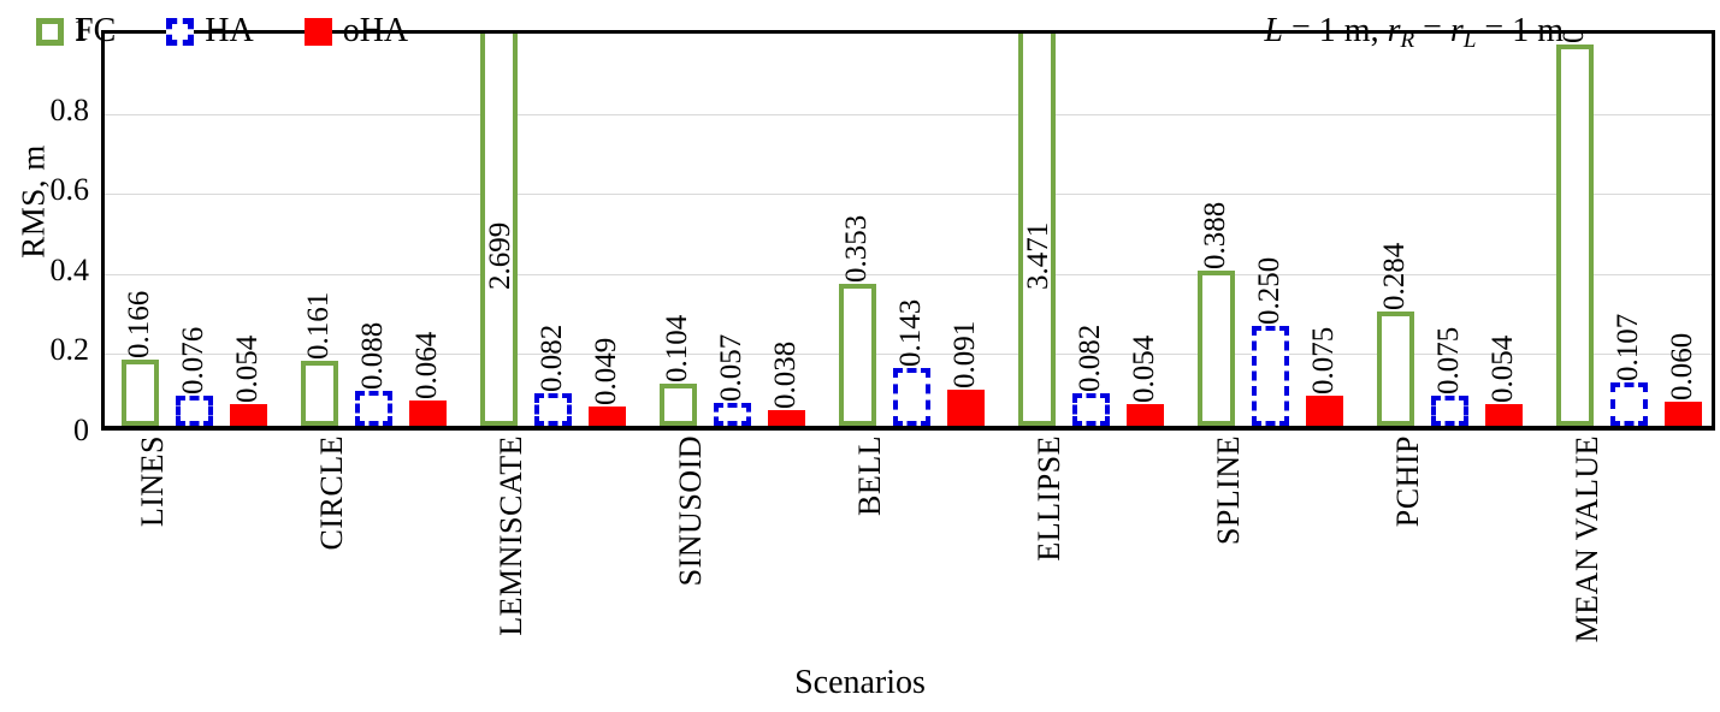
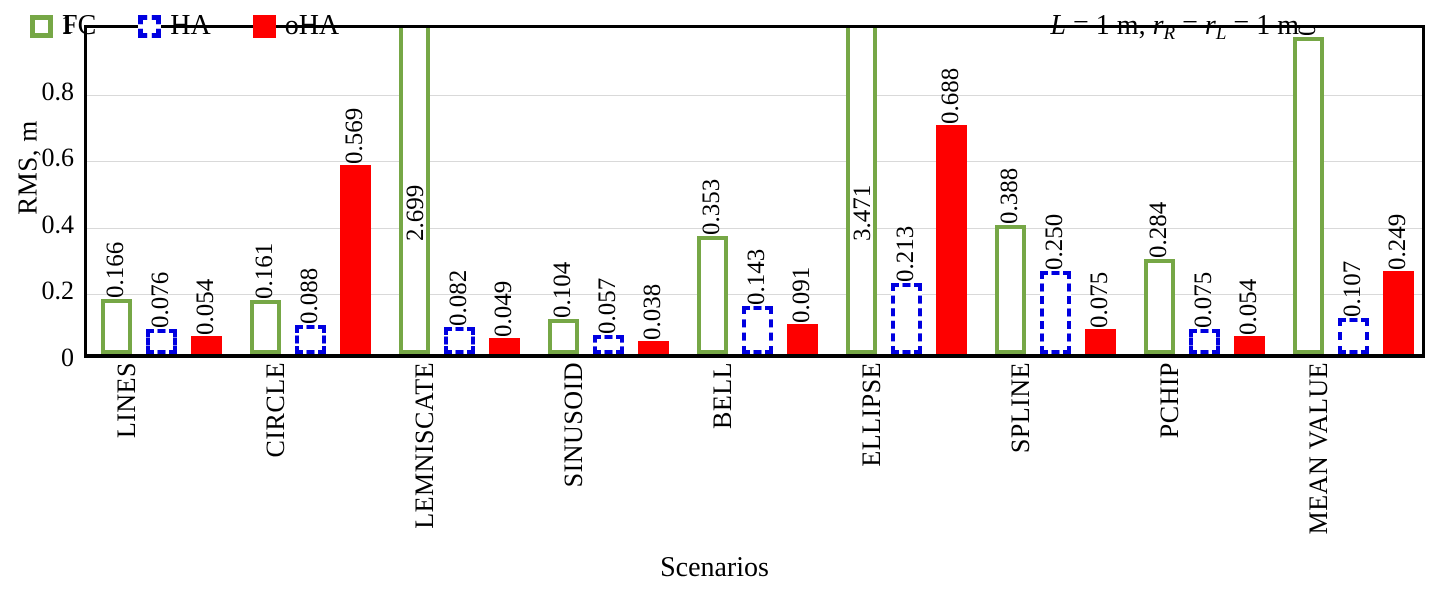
oHA/CIRCLE: 0.064 -> 0.569
HA/ELLIPSE: 0.082 -> 0.213
oHA/ELLIPSE: 0.054 -> 0.688
oHA/MEAN VALUE: 0.060 -> 0.249
